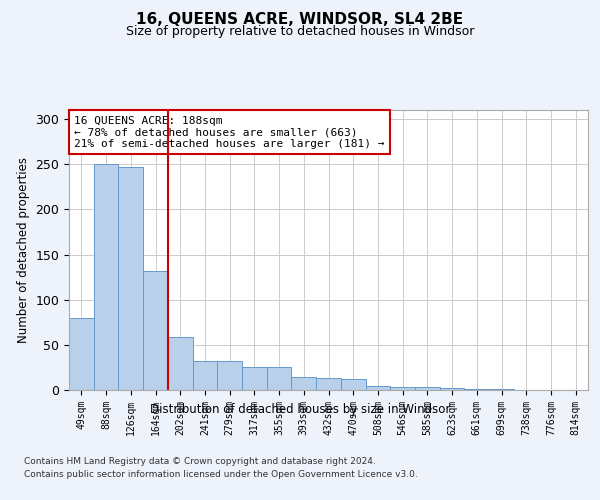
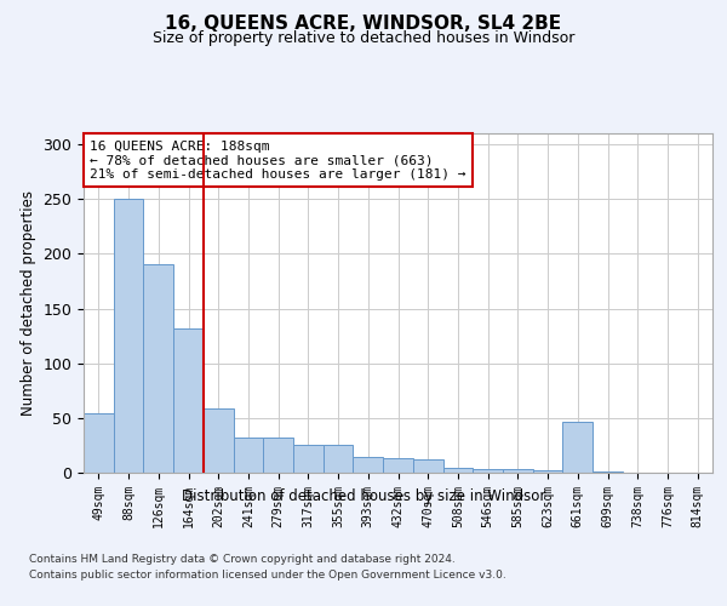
49sqm: 80 -> 54
126sqm: 247 -> 190
661sqm: 1 -> 46
